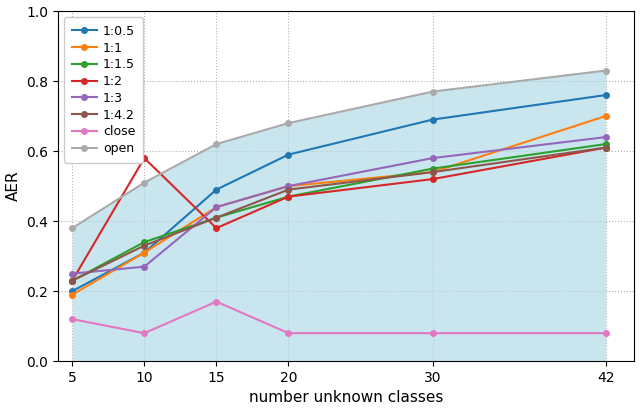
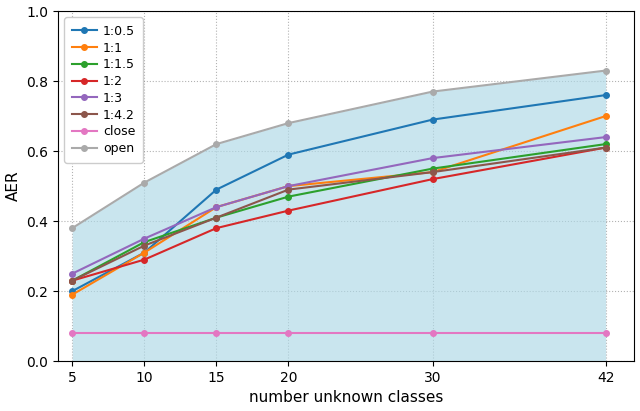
close/5: 0.12 -> 0.08
1:2/10: 0.58 -> 0.29
1:3/10: 0.27 -> 0.35
close/15: 0.17 -> 0.08
1:2/20: 0.47 -> 0.43
